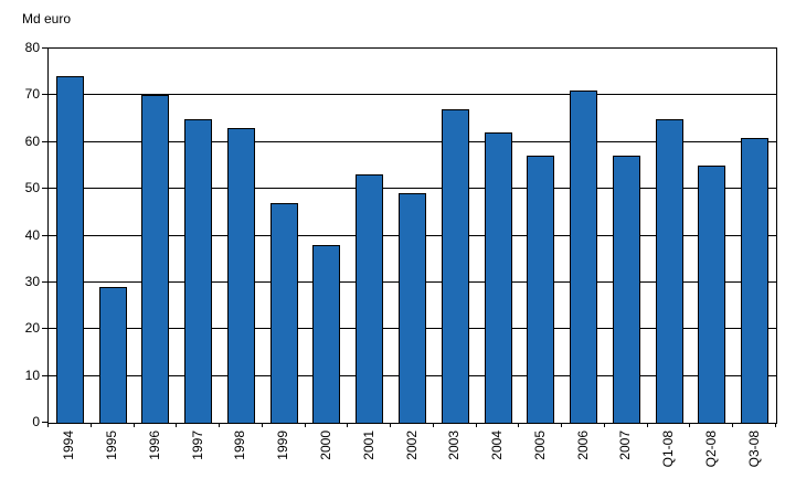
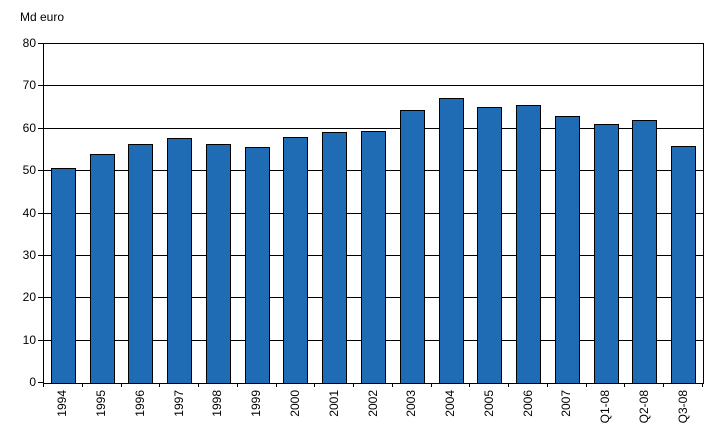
1994: 74 -> 51
1995: 29 -> 54
1996: 70 -> 56
1997: 65 -> 58
1998: 63 -> 56
1999: 47 -> 56
2000: 38 -> 58
2001: 53 -> 59
2002: 49 -> 59
2003: 67 -> 64
2004: 62 -> 67
2005: 57 -> 65
2006: 71 -> 66
2007: 57 -> 63
Q1-08: 65 -> 61
Q2-08: 55 -> 62
Q3-08: 61 -> 56
